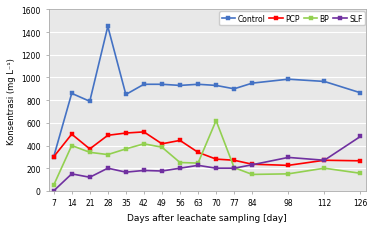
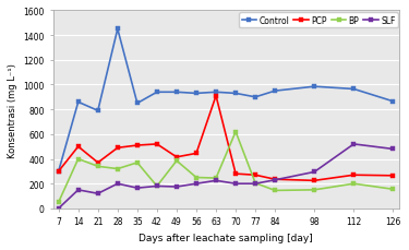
BP/42: 420 -> 180
PCP/63: 340 -> 910
SLF/112: 270 -> 520
